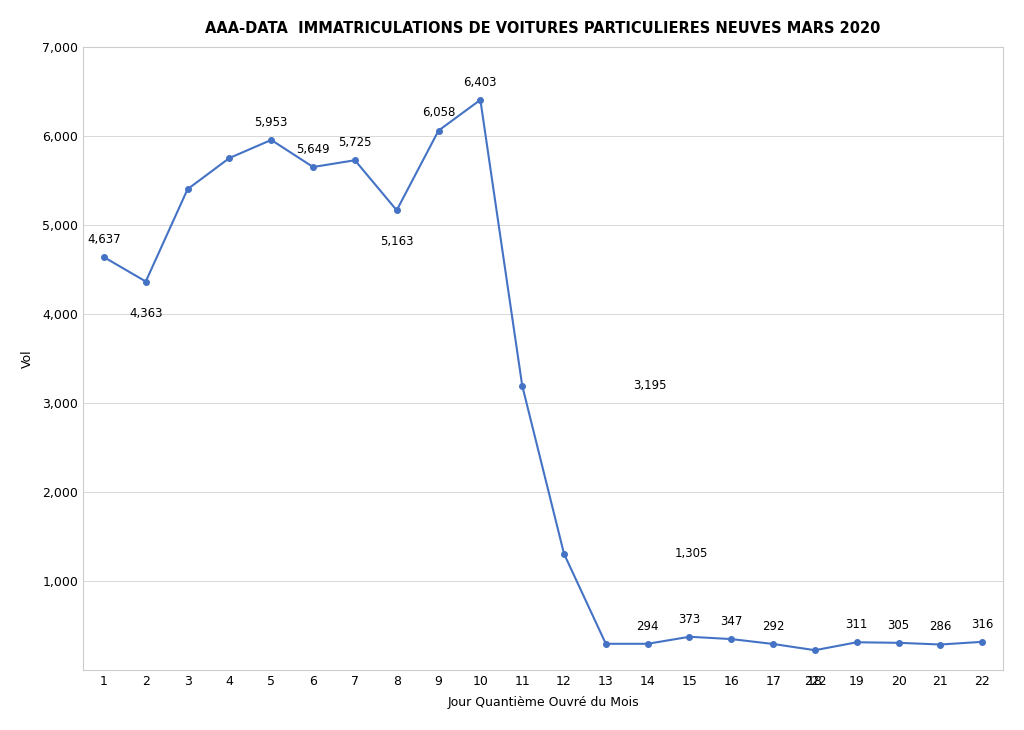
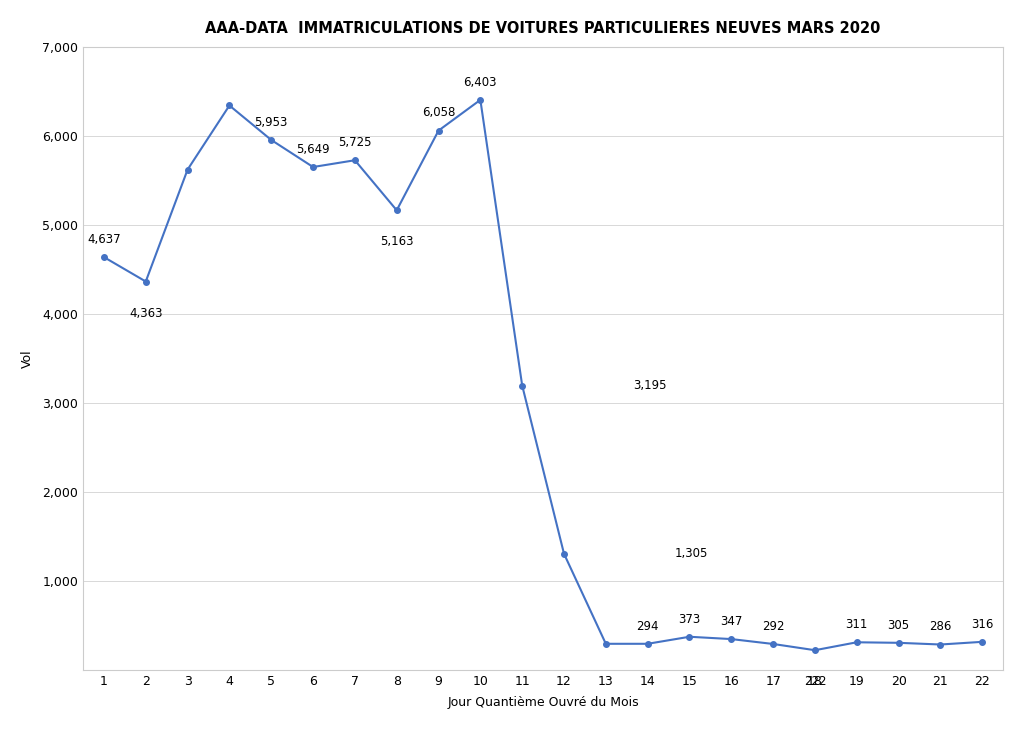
3: 5,400 -> 5,620
4: 5,750 -> 6,340
